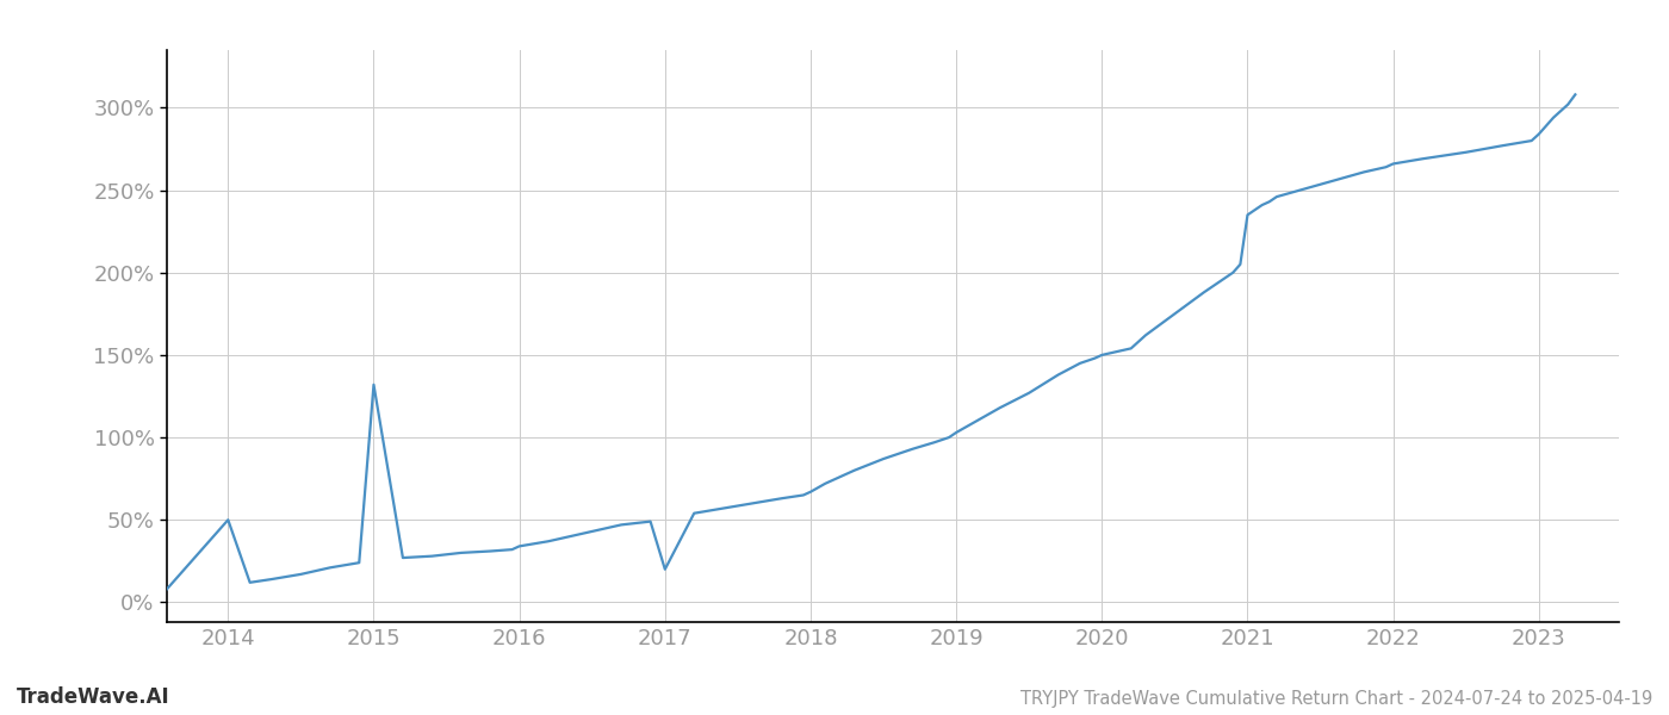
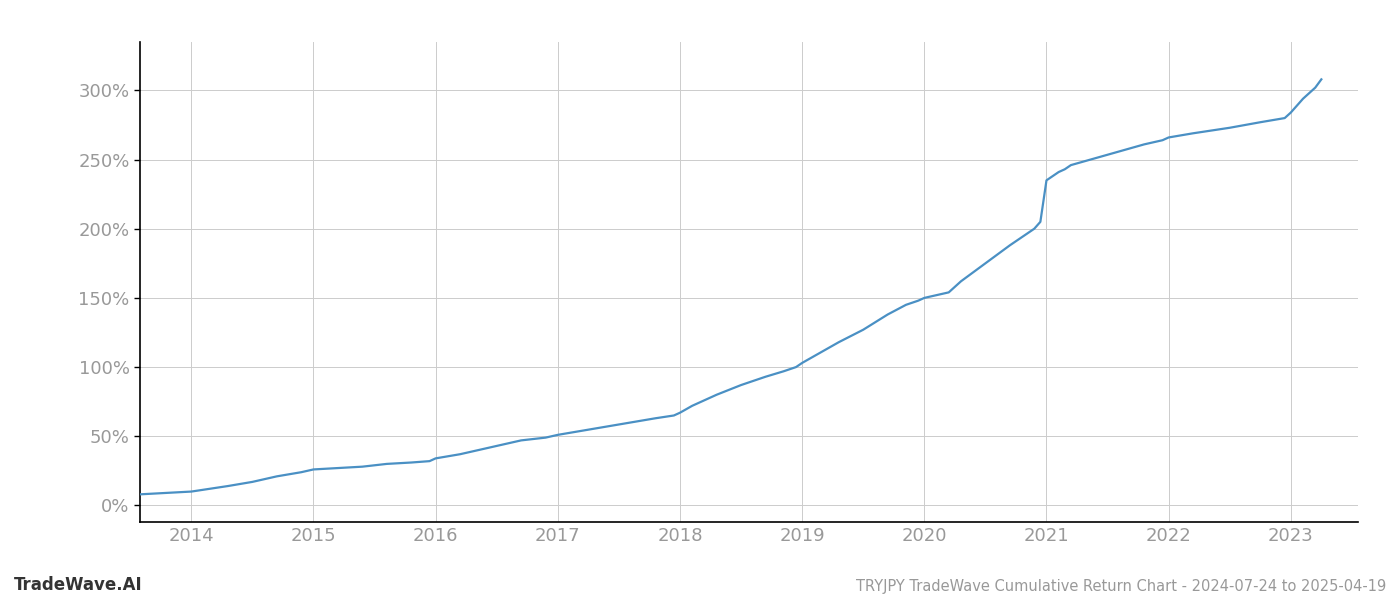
2014: 50% -> 10%
2015: 132% -> 26%
2017: 20% -> 51%
